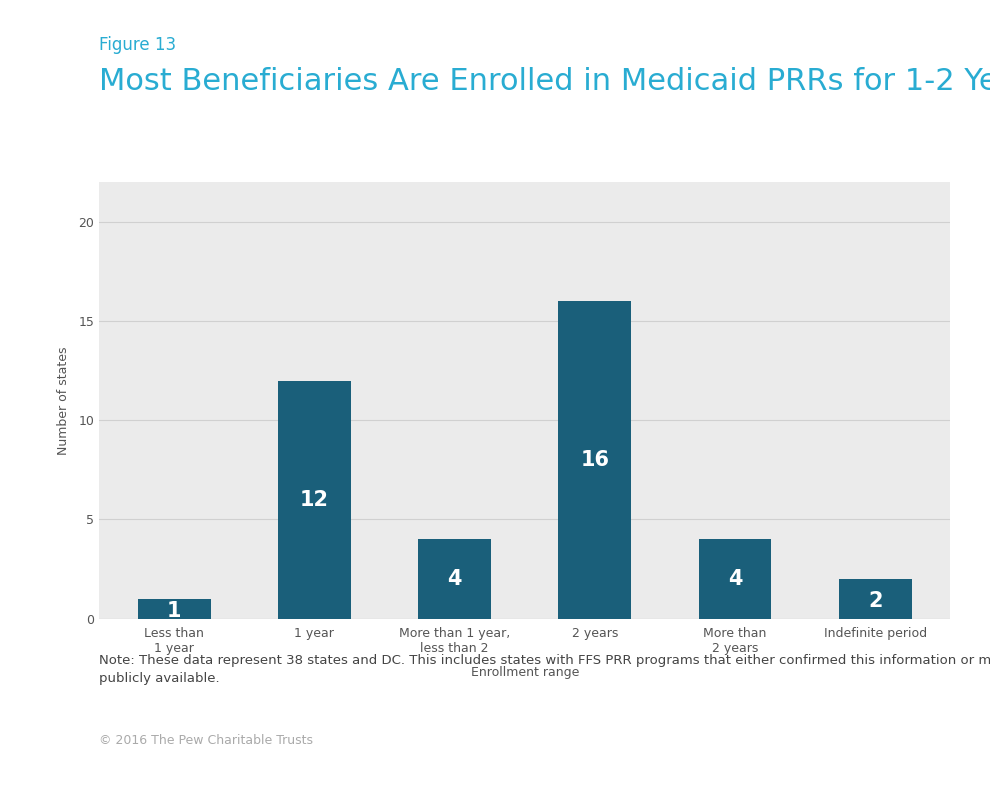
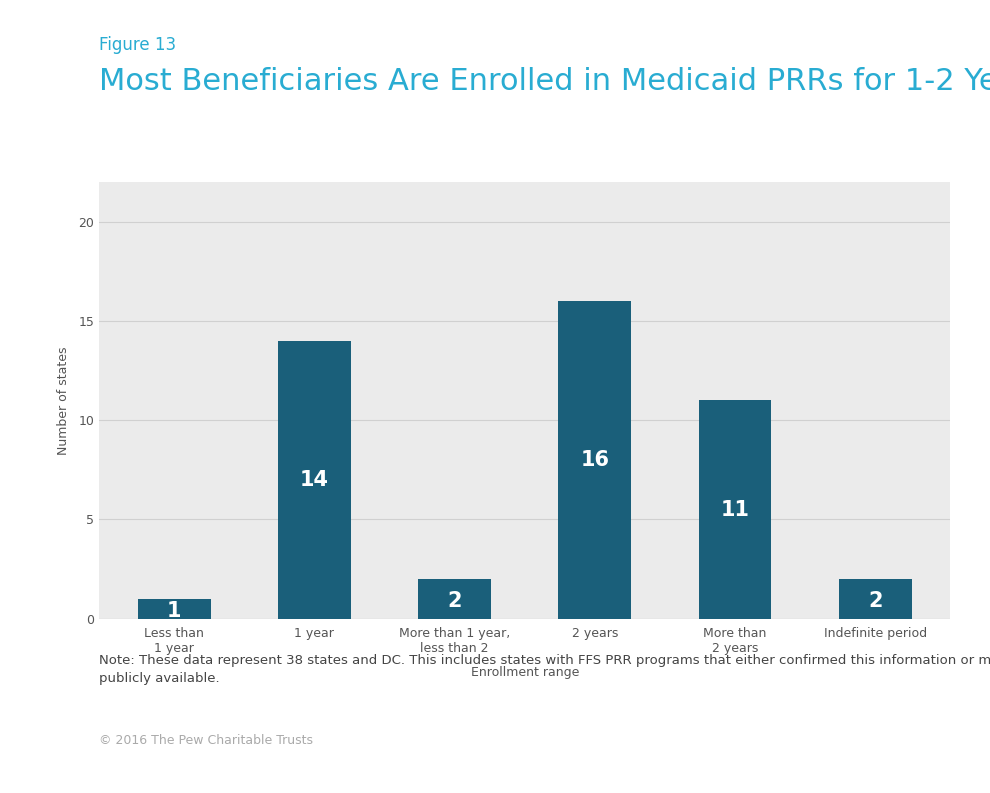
1 year: 12 -> 14
More than 1 year, less than 2: 4 -> 2
More than 2 years: 4 -> 11
